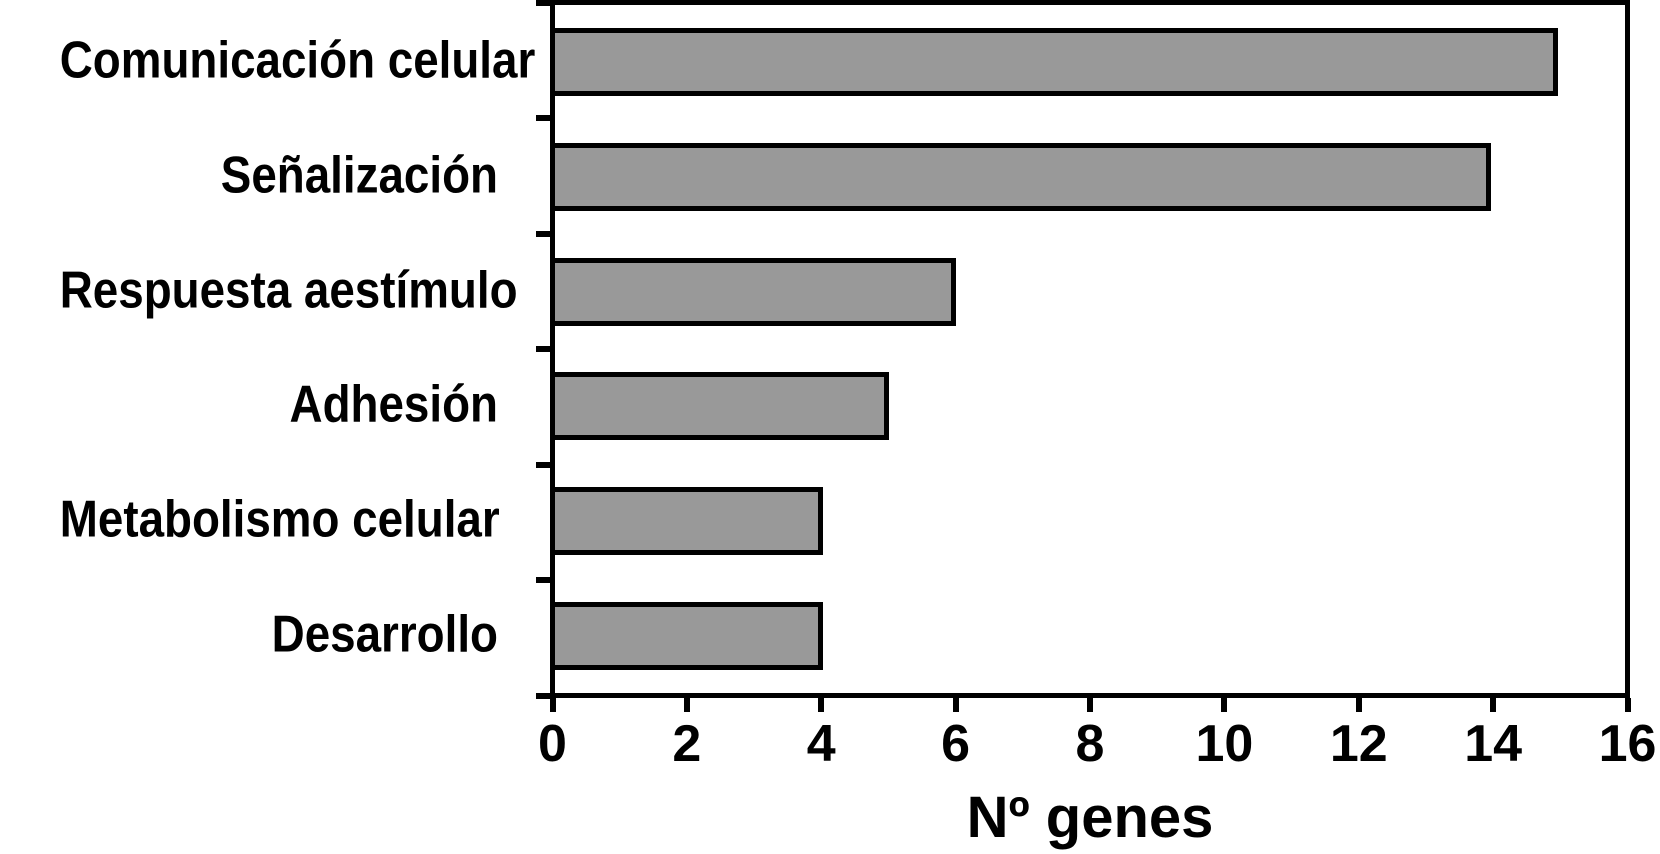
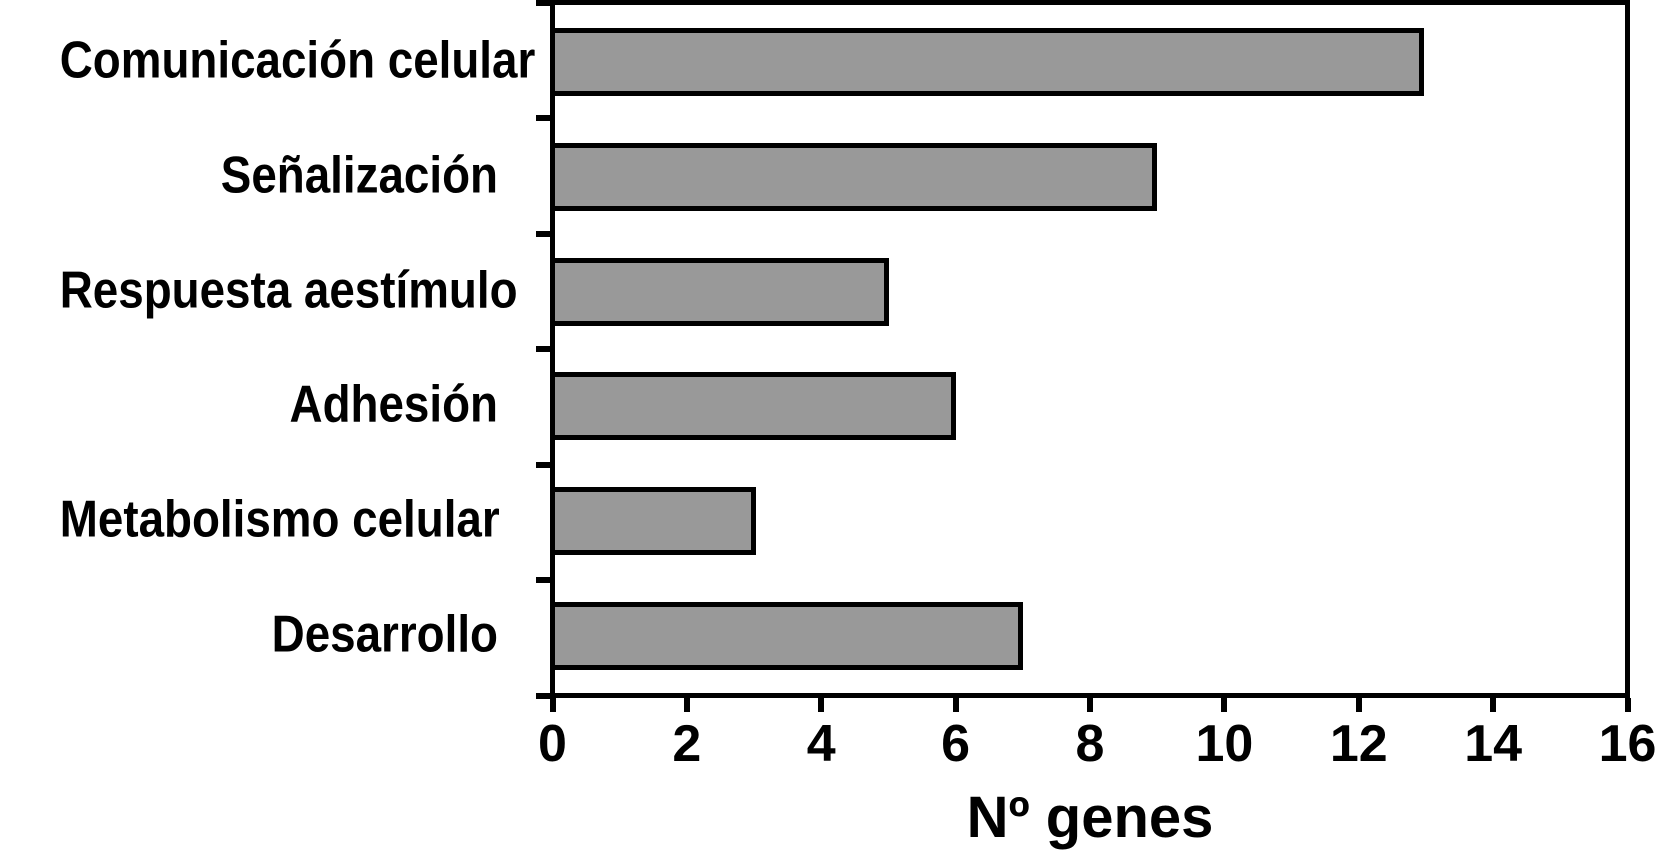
Comunicación celular: 15 -> 13
Señalización: 14 -> 9
Respuesta aestímulo: 6 -> 5
Adhesión: 5 -> 6
Metabolismo celular: 4 -> 3
Desarrollo: 4 -> 7
